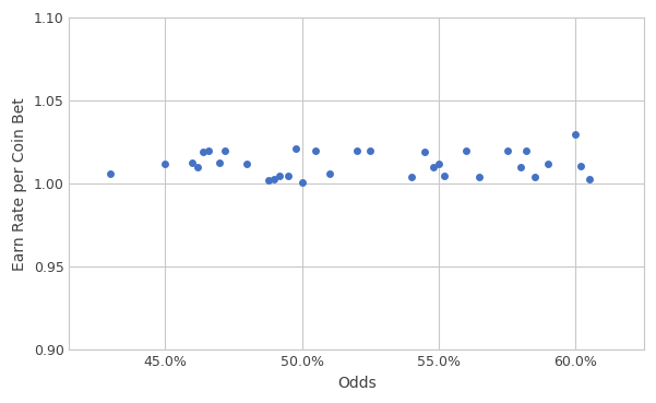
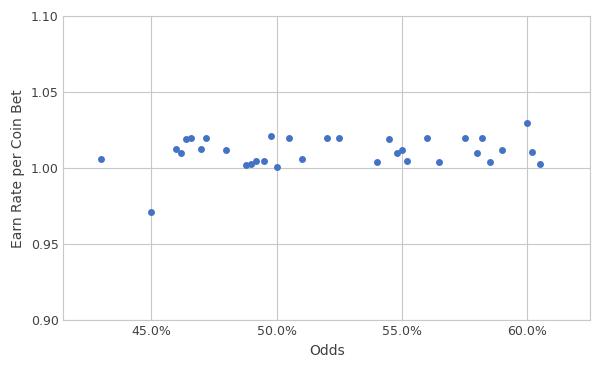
45.0%: 1.012 -> 0.971
